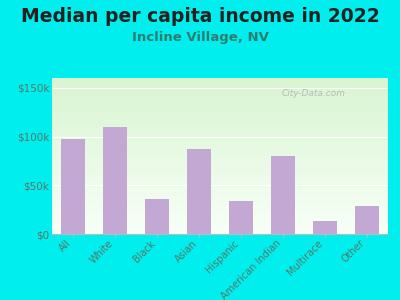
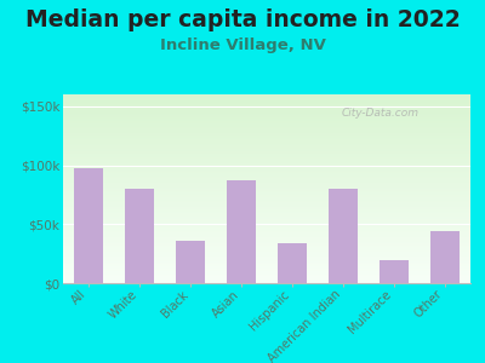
White: $110k -> $80k
Multirace: $13k -> $20k
Other: $29k -> $44k
